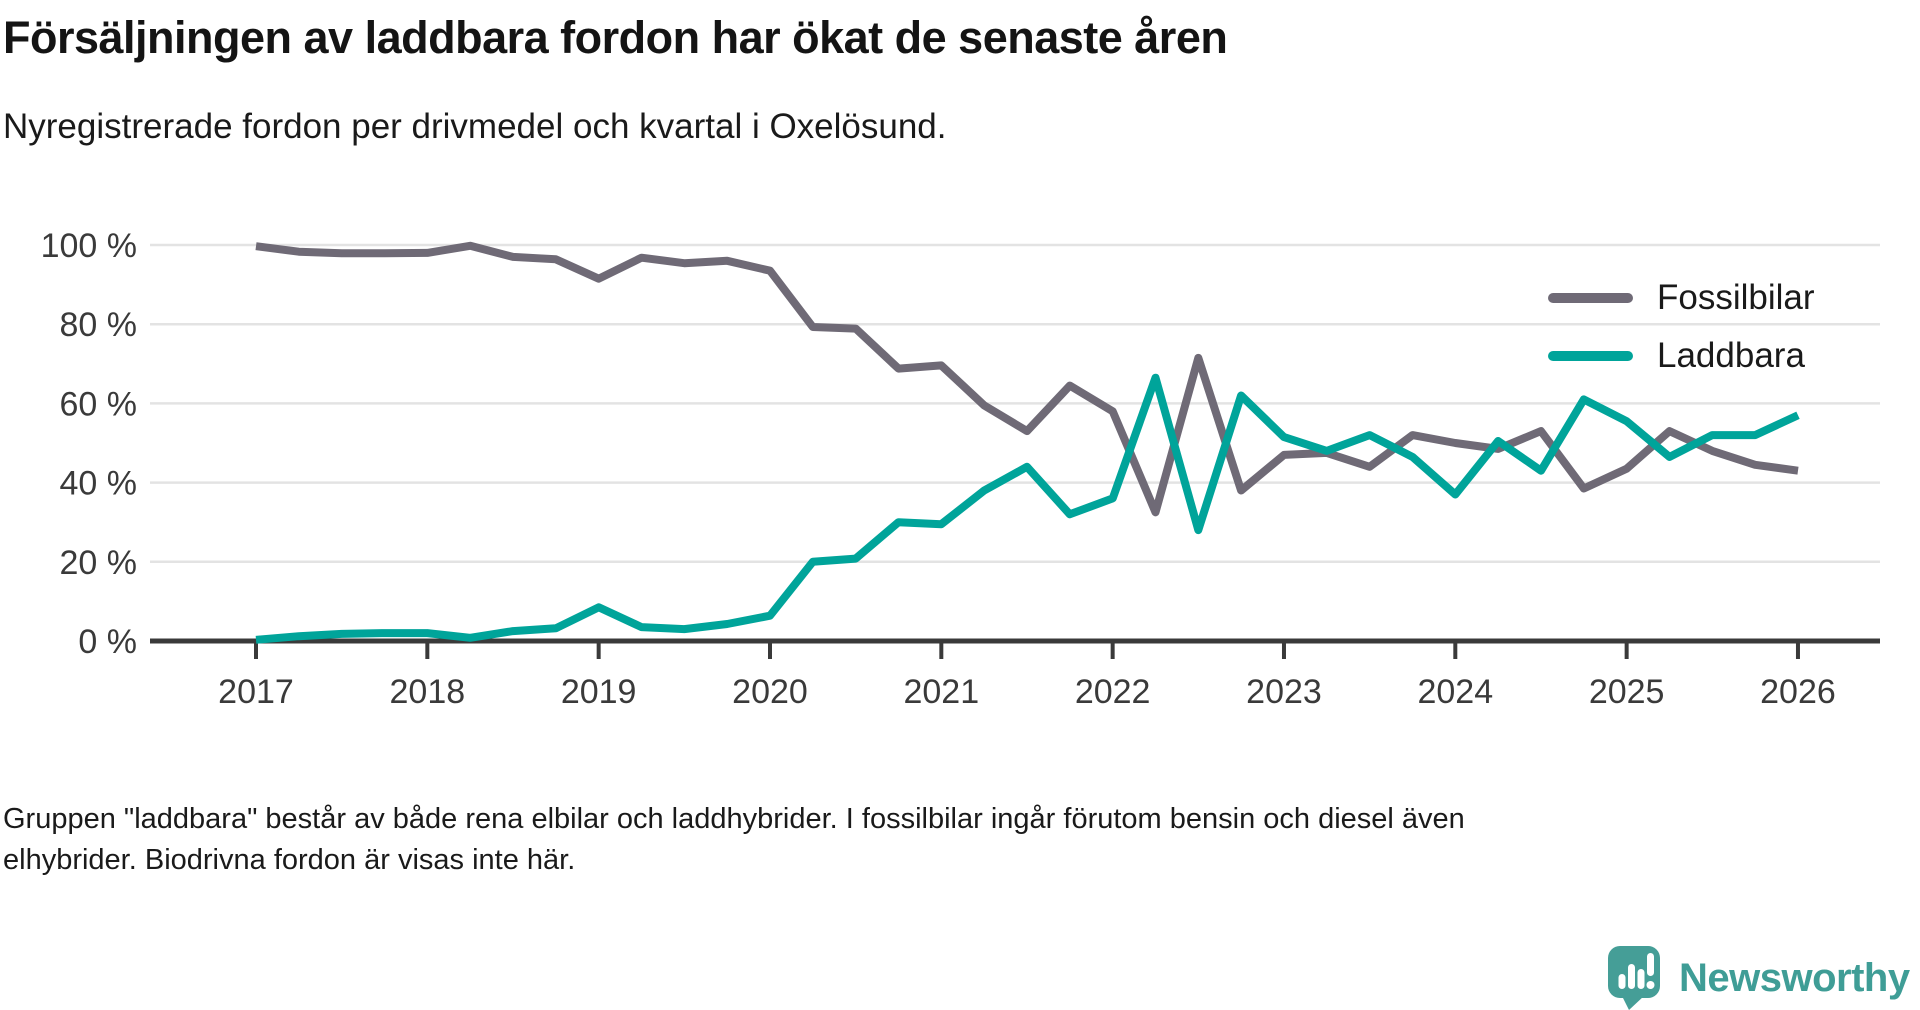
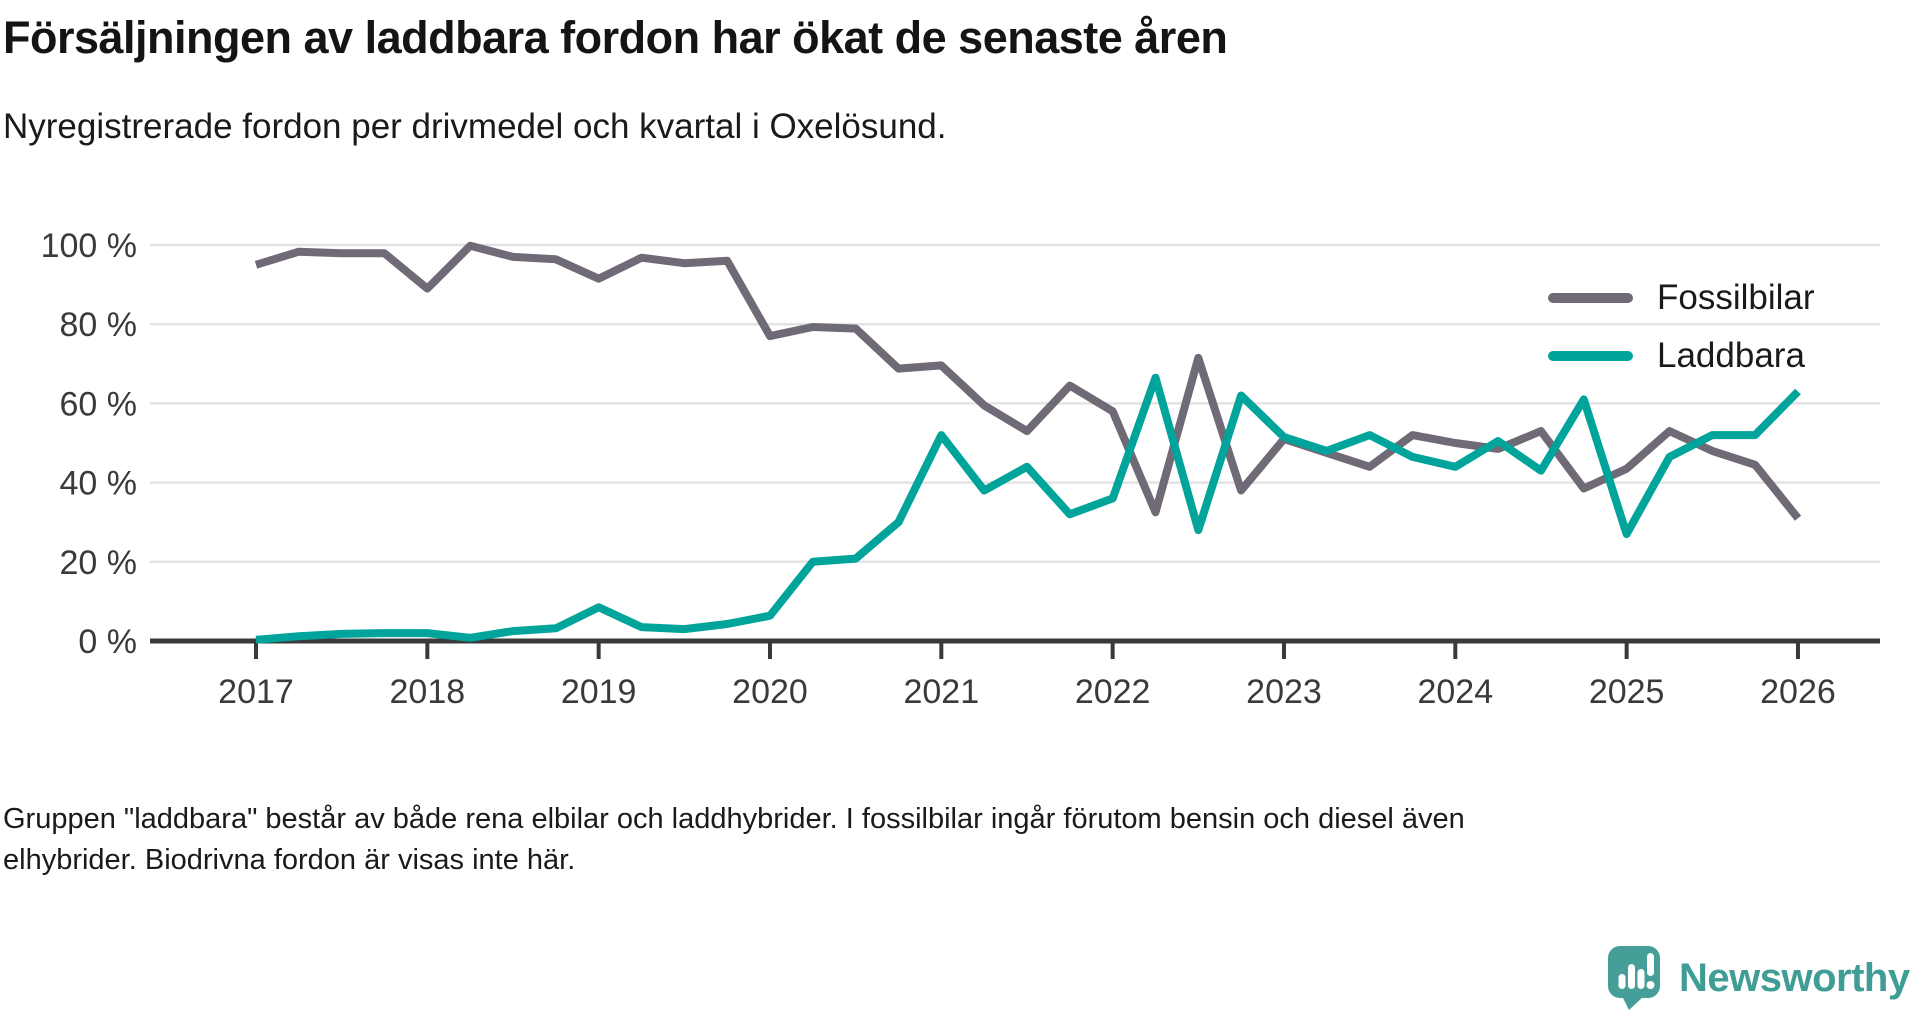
Fossilbilar/2017: 100% -> 95%
Fossilbilar/2018: 98% -> 89%
Fossilbilar/2020: 94% -> 77%
Laddbara/2021: 30% -> 52%
Fossilbilar/2023: 47% -> 51%
Laddbara/2024: 37% -> 44%
Laddbara/2025: 56% -> 27%
Fossilbilar/2026: 43% -> 31%
Laddbara/2026: 57% -> 63%
